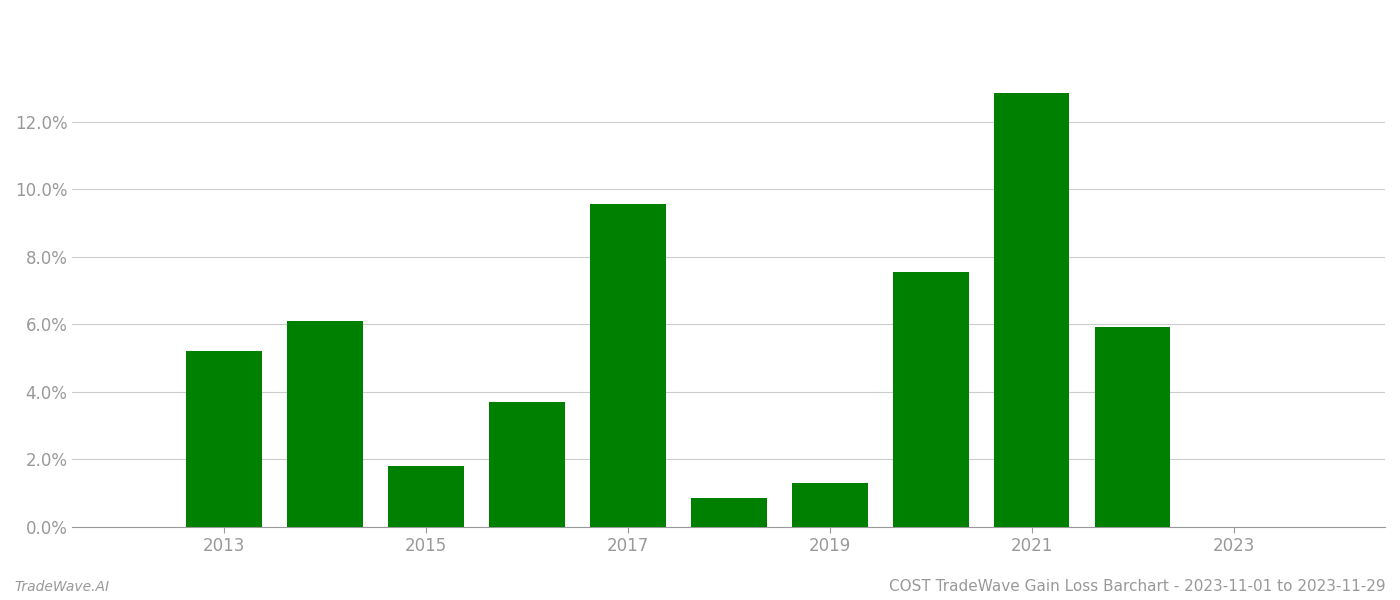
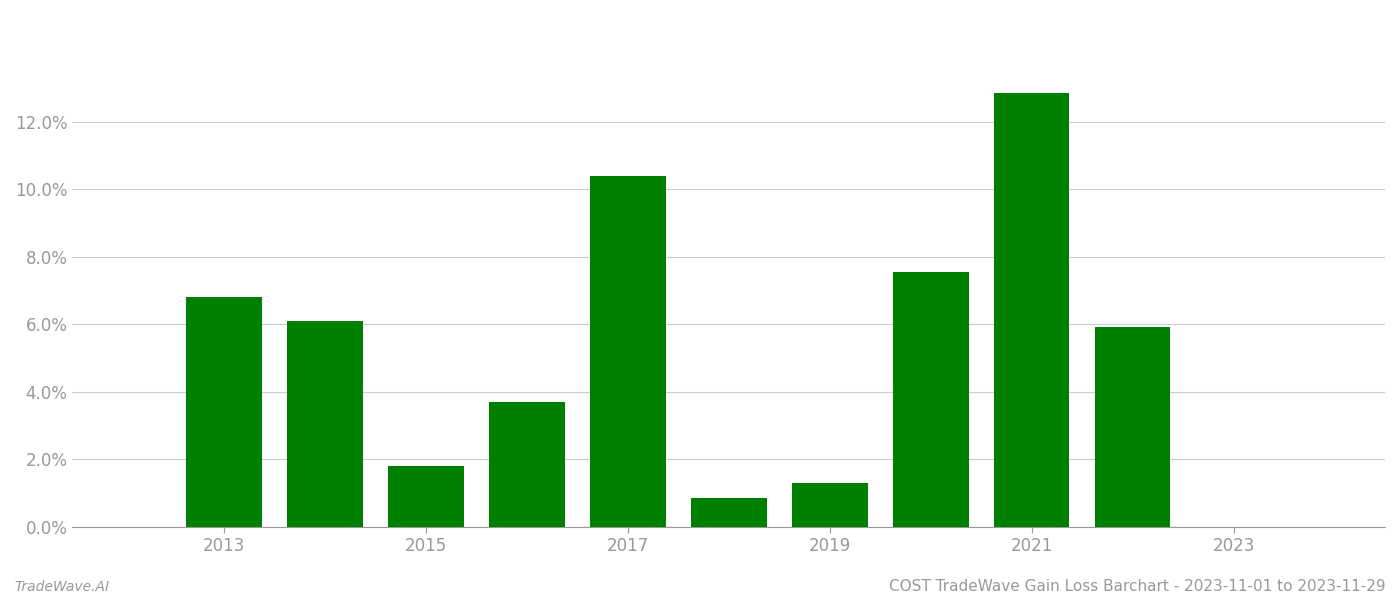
2013: 5.20% -> 6.80%
2017: 9.55% -> 10.40%
